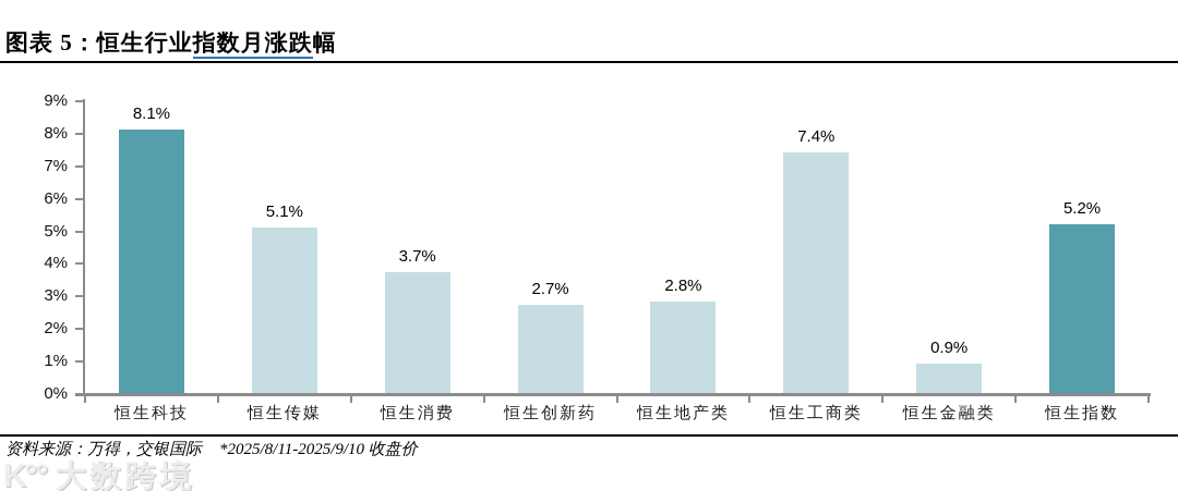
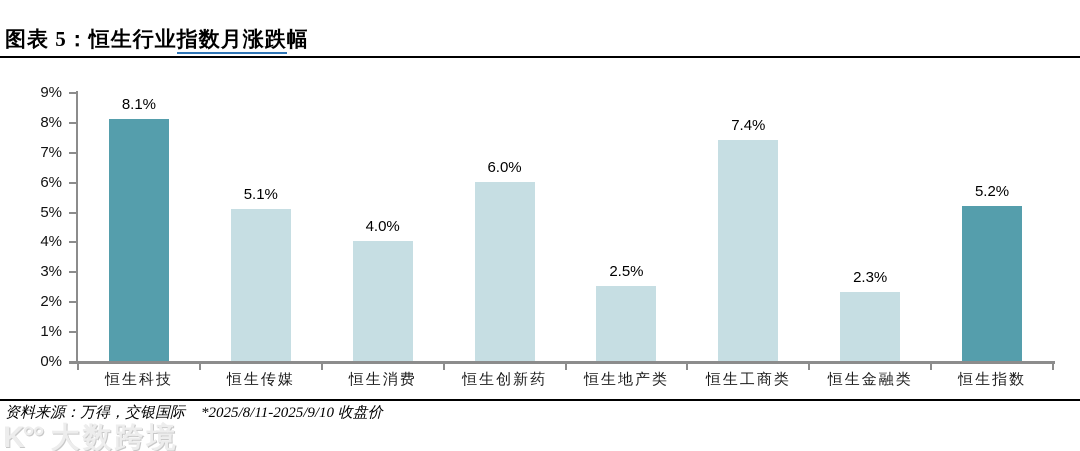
恒生消费: 3.7% -> 4.0%
恒生创新药: 2.7% -> 6.0%
恒生地产类: 2.8% -> 2.5%
恒生金融类: 0.9% -> 2.3%
